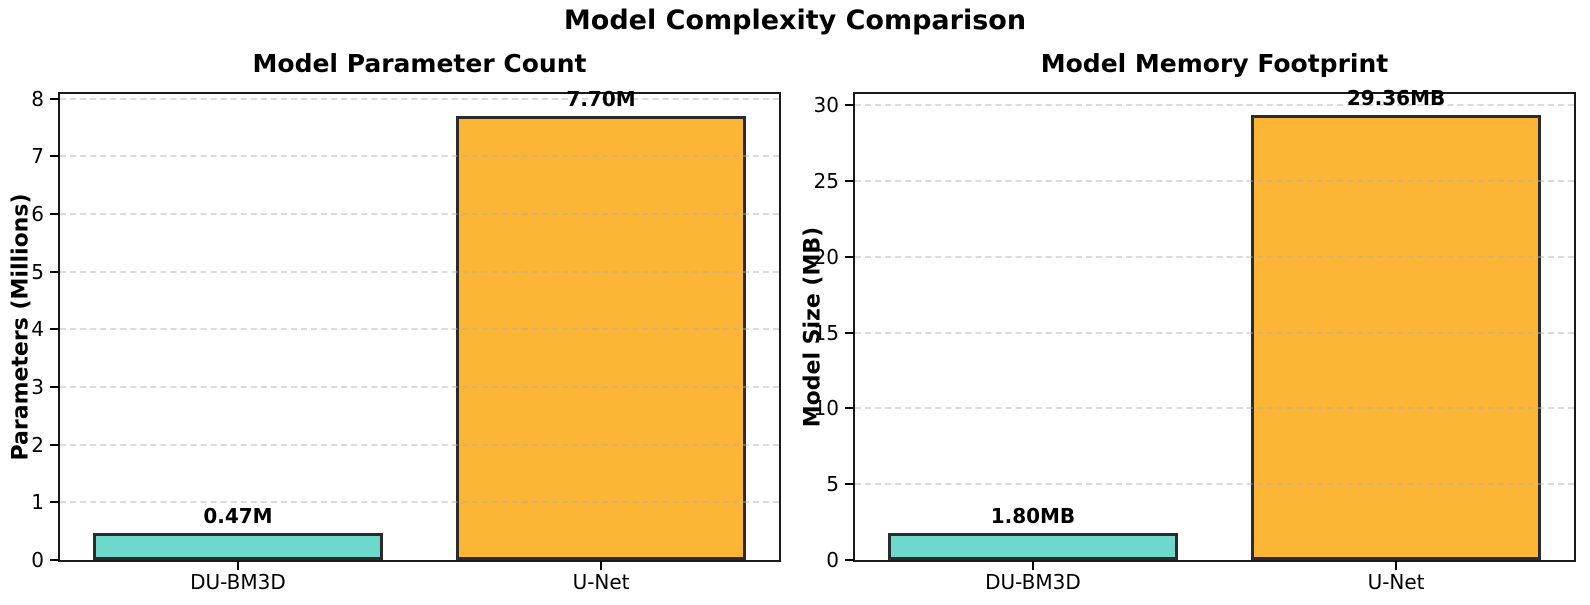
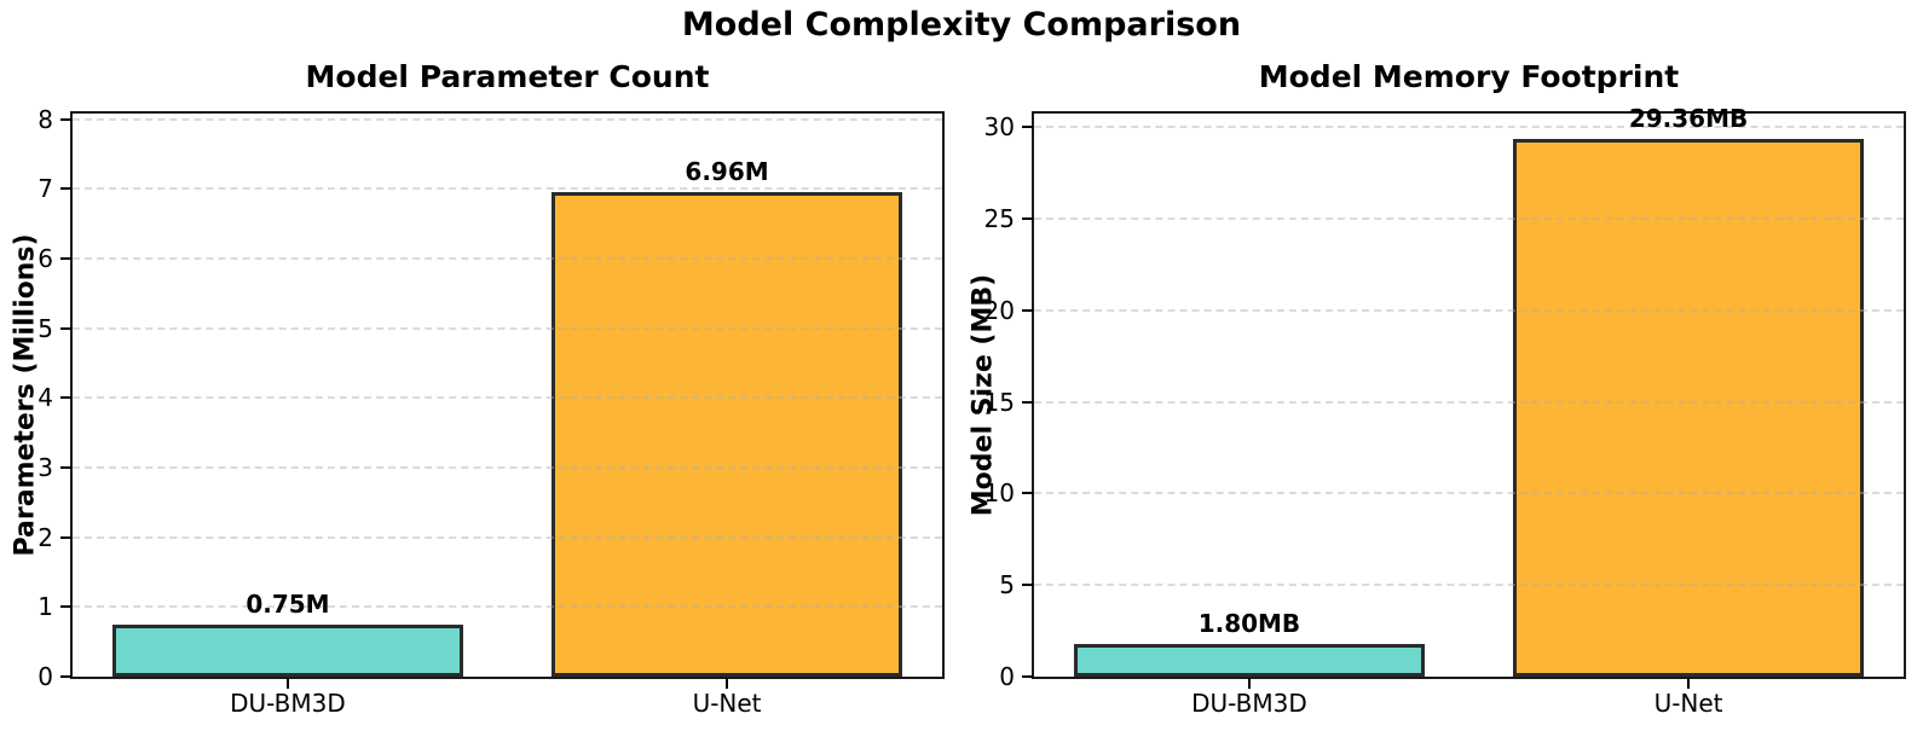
Model Parameter Count/DU-BM3D: 0.47M -> 0.75M
Model Parameter Count/U-Net: 7.70M -> 6.96M
